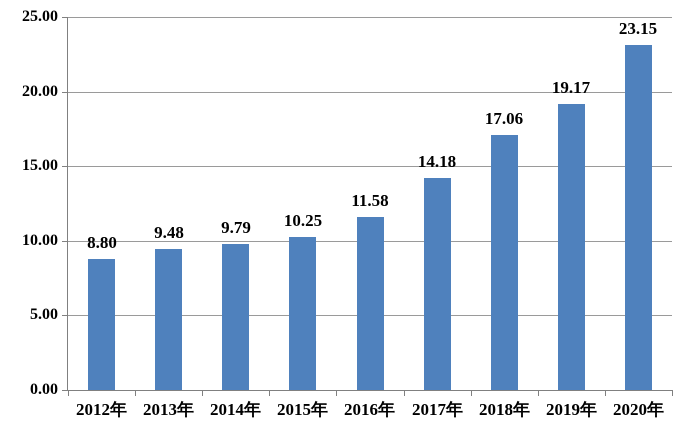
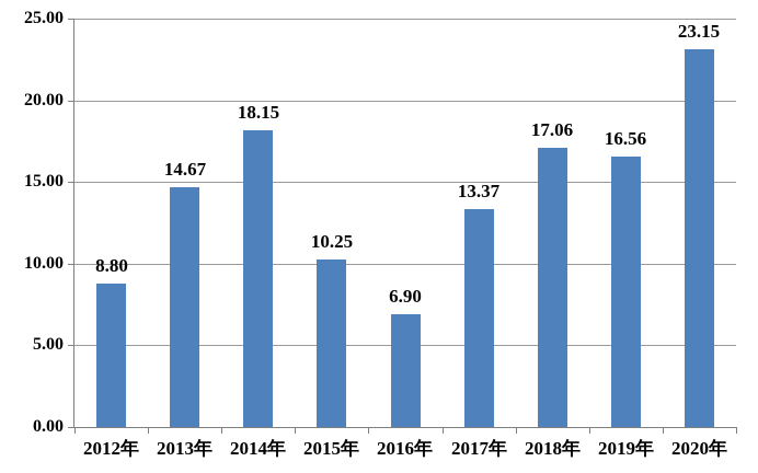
2013年: 9.48 -> 14.67
2014年: 9.79 -> 18.15
2016年: 11.58 -> 6.90
2017年: 14.18 -> 13.37
2019年: 19.17 -> 16.56
